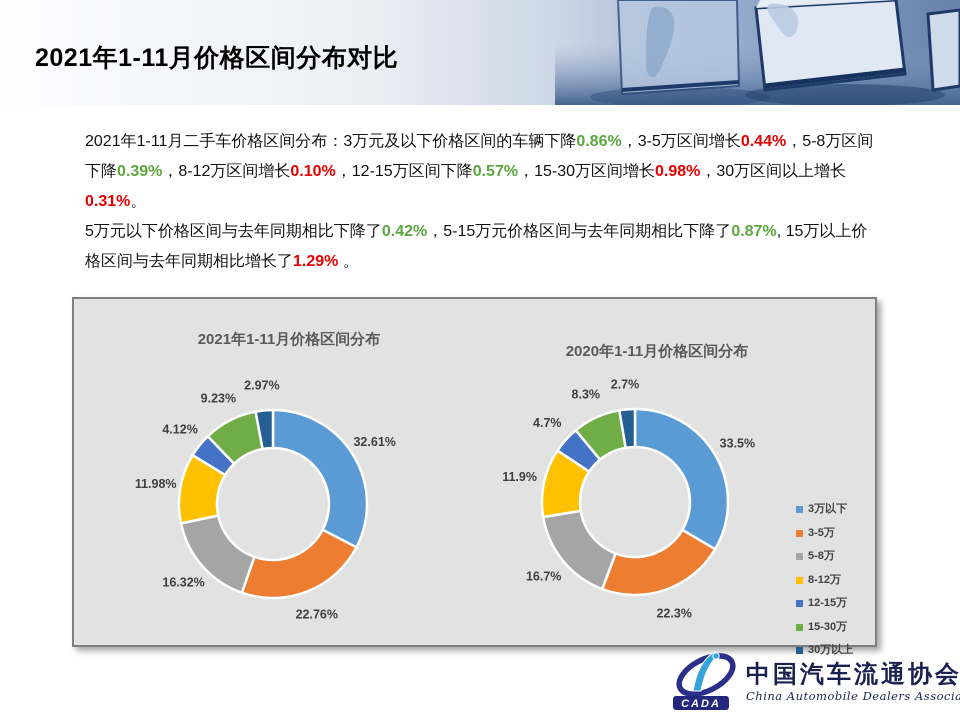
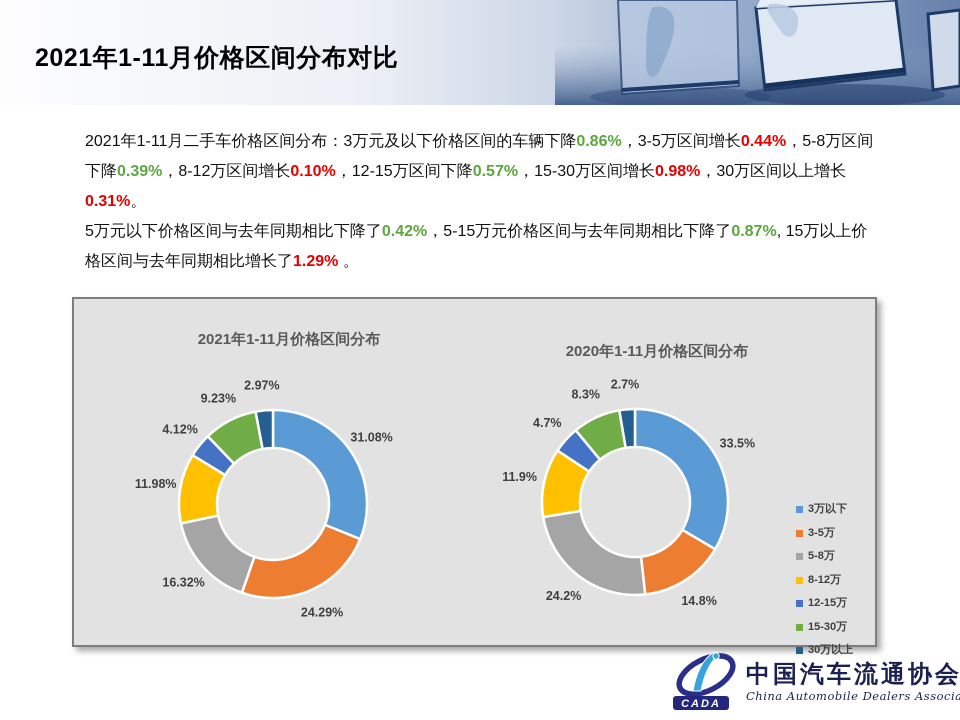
2021年1-11月价格区间分布/3万以下: 32.61% -> 31.08%
2021年1-11月价格区间分布/3-5万: 22.76% -> 24.29%
2020年1-11月价格区间分布/3-5万: 22.3% -> 14.8%
2020年1-11月价格区间分布/5-8万: 16.7% -> 24.2%
